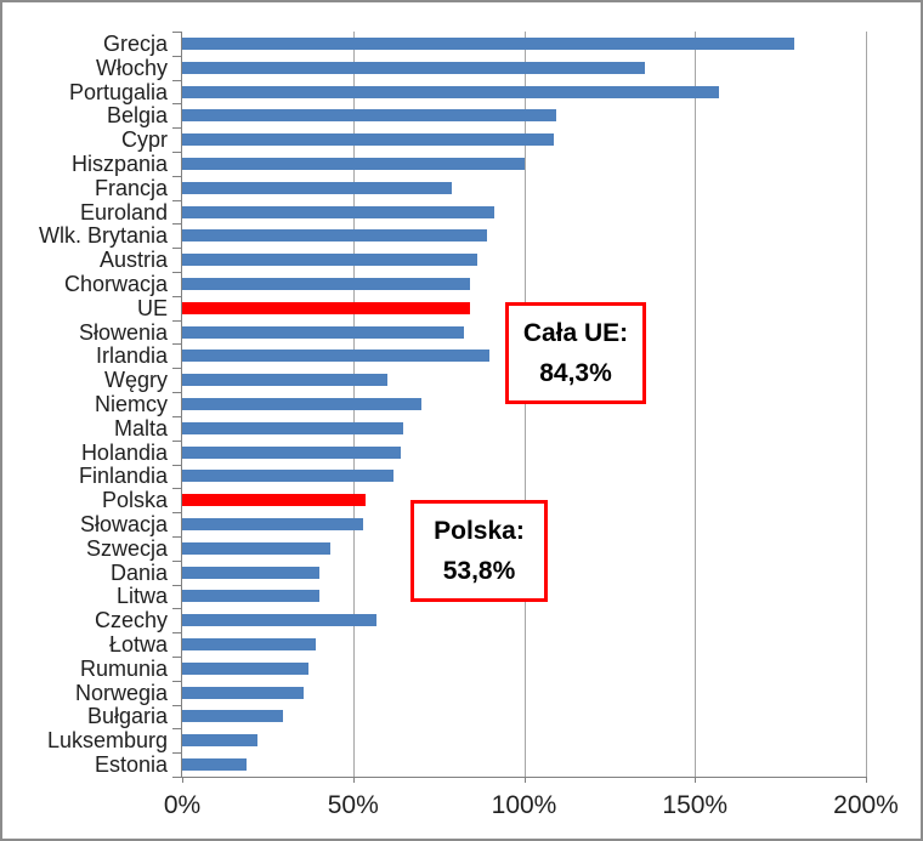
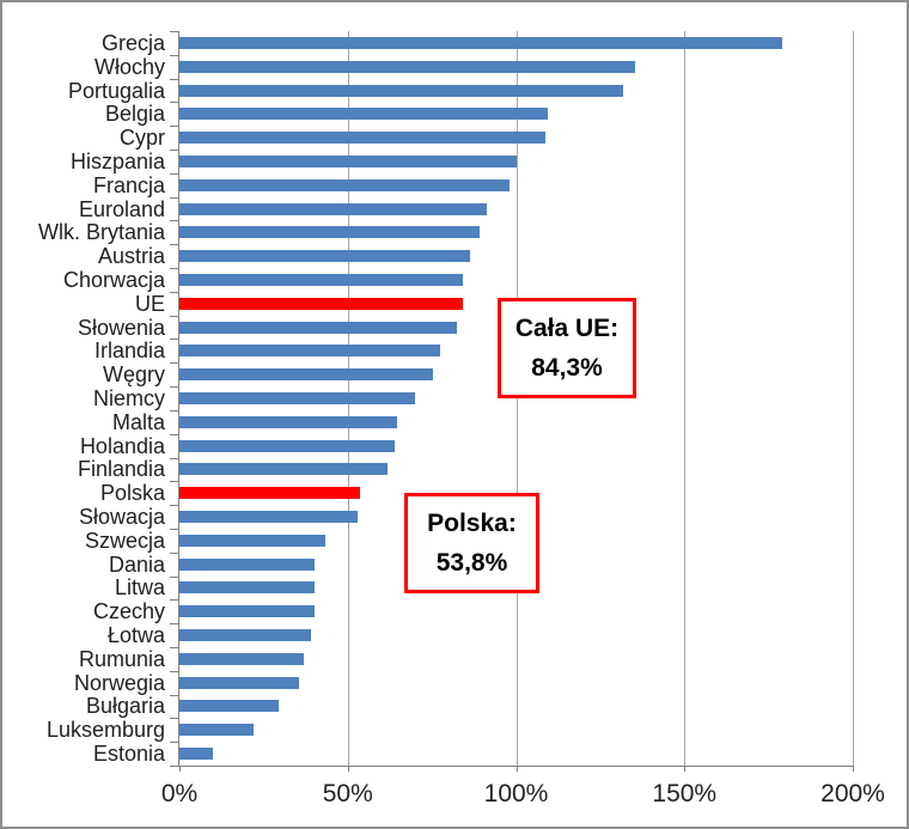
Portugalia: 157% -> 132%
Francja: 79% -> 98%
Irlandia: 90% -> 78%
Węgry: 60% -> 75%
Czechy: 57% -> 40%
Estonia: 19% -> 10%
